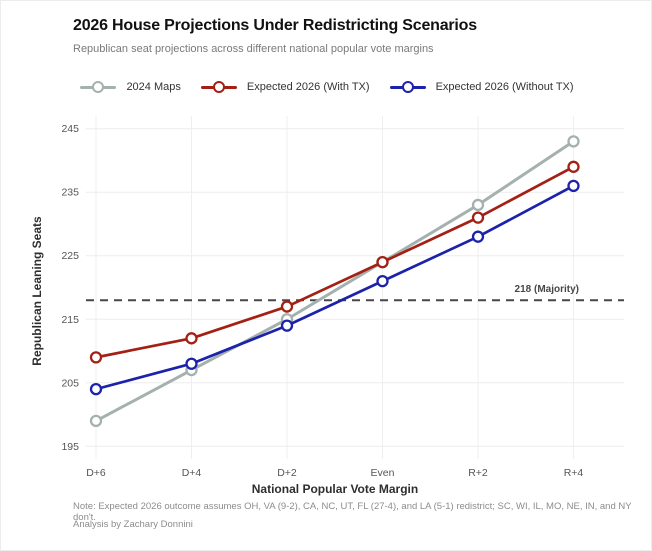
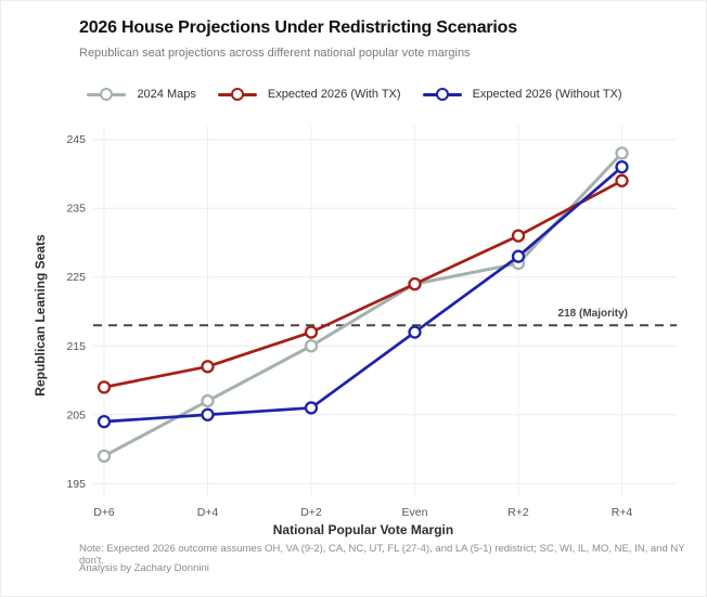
Expected 2026 (Without TX)/D+4: 208 -> 205
Expected 2026 (Without TX)/D+2: 214 -> 206
Expected 2026 (Without TX)/Even: 221 -> 217
2024 Maps/R+2: 233 -> 227
Expected 2026 (Without TX)/R+4: 236 -> 241
